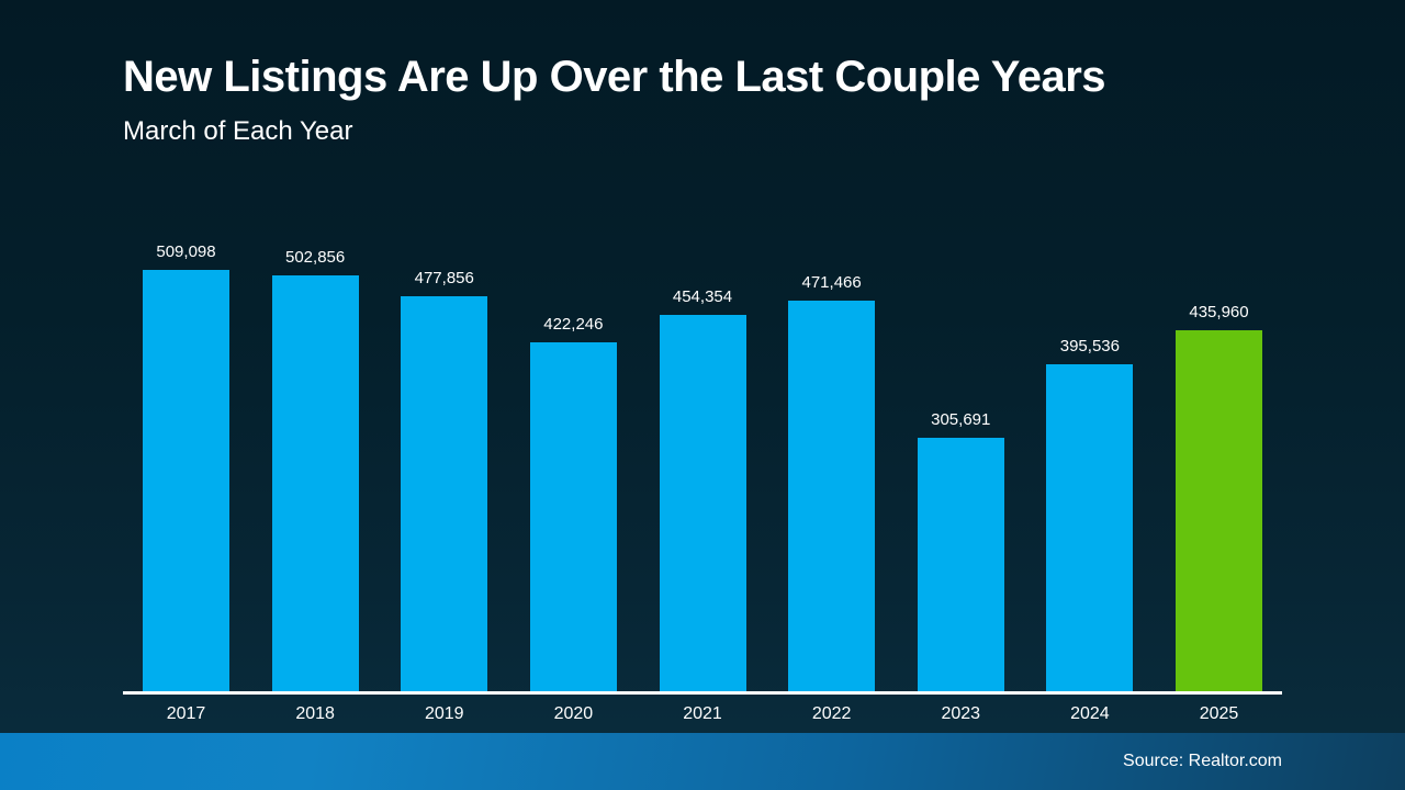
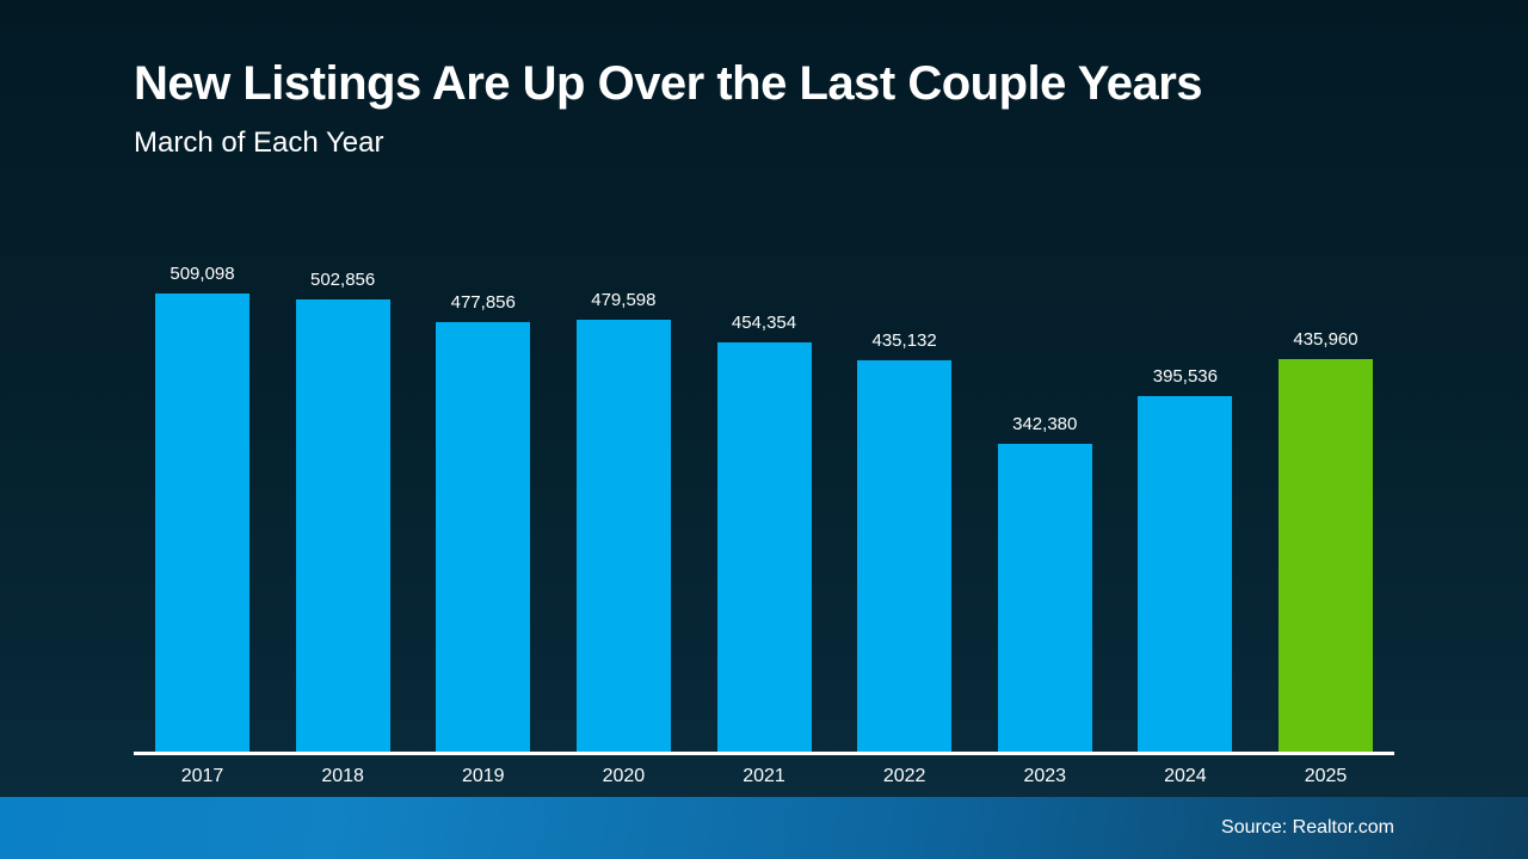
2020: 422,246 -> 479,598
2022: 471,466 -> 435,132
2023: 305,691 -> 342,380
